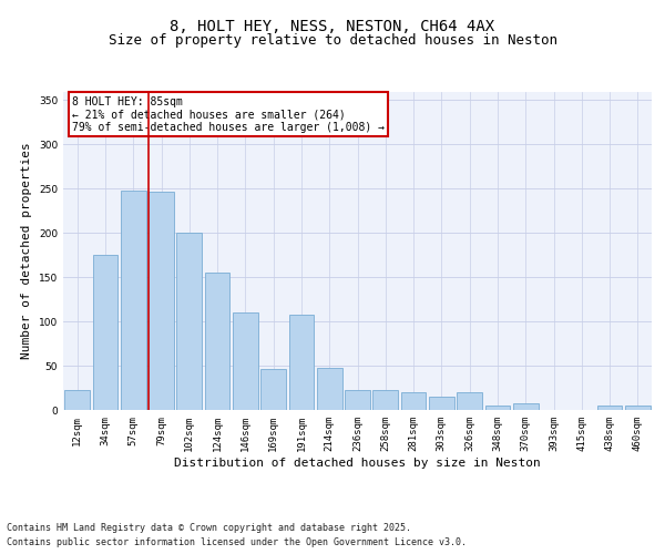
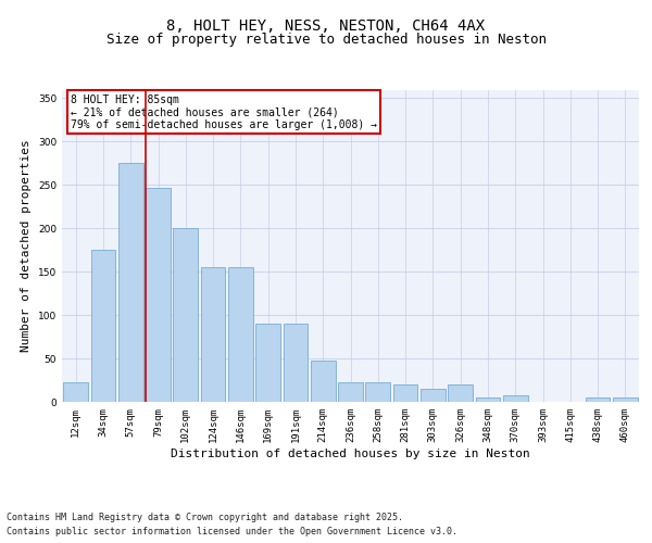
57sqm: 248 -> 275
146sqm: 110 -> 155
169sqm: 46 -> 90
191sqm: 108 -> 90
